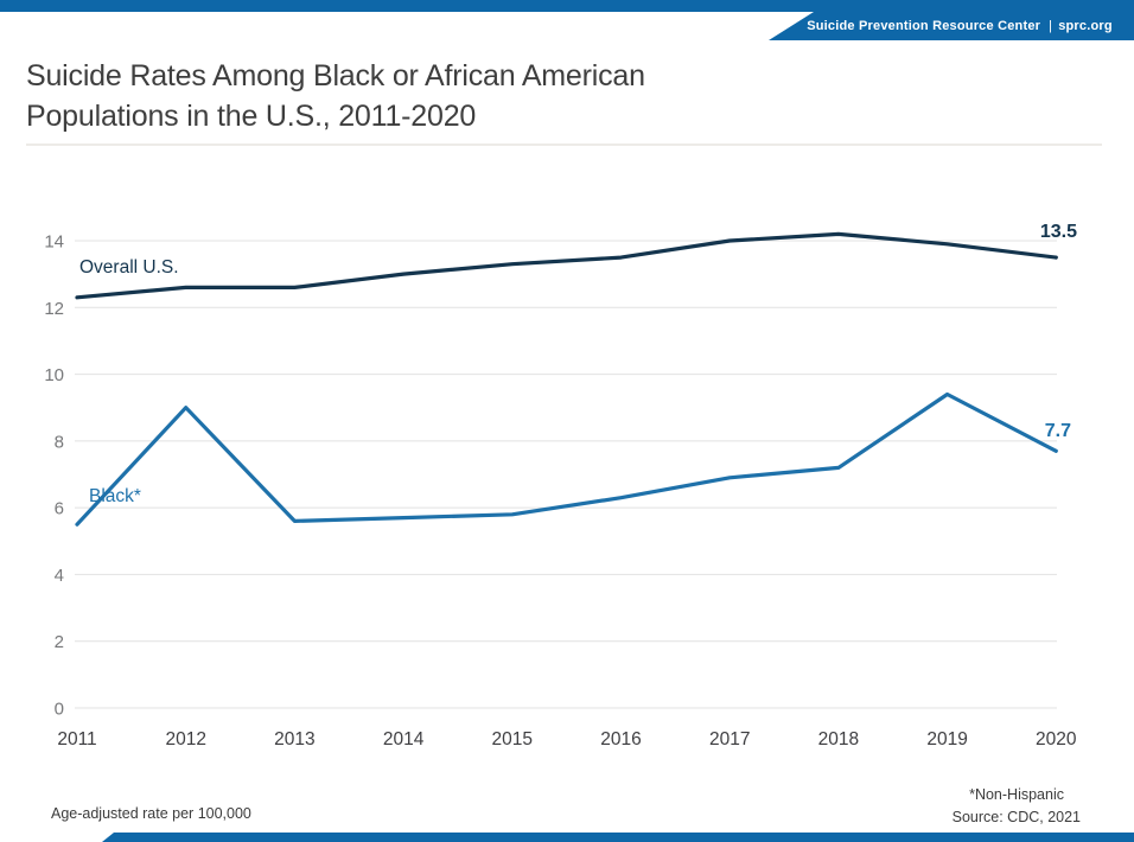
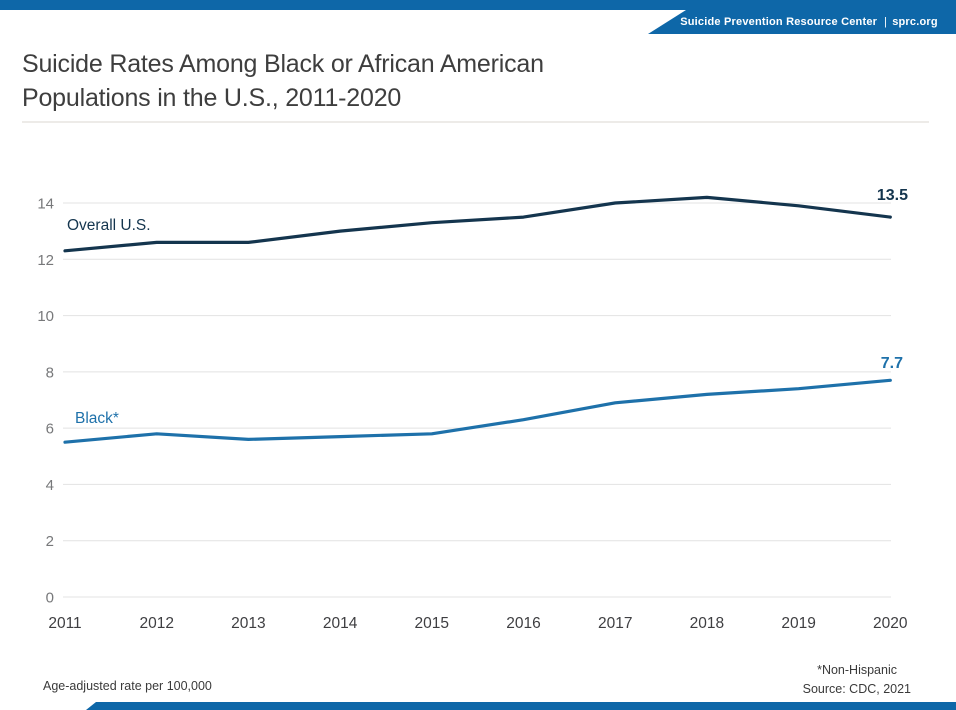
Black*/2012: 9.0 -> 5.8
Black*/2019: 9.4 -> 7.4
